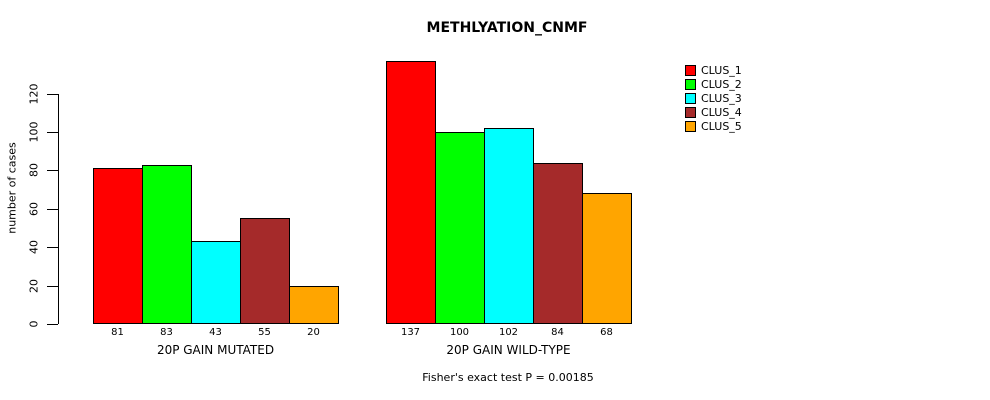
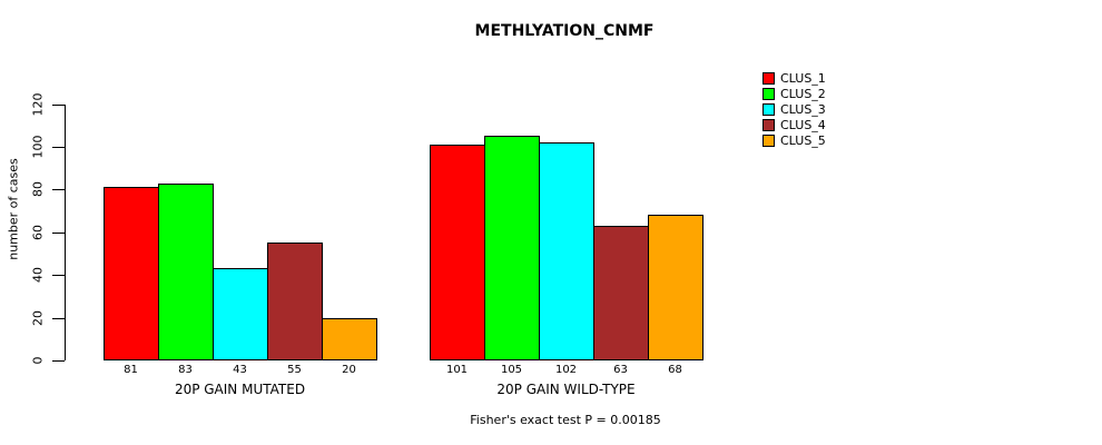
CLUS_1/20P GAIN WILD-TYPE: 137 -> 101
CLUS_2/20P GAIN WILD-TYPE: 100 -> 105
CLUS_4/20P GAIN WILD-TYPE: 84 -> 63
